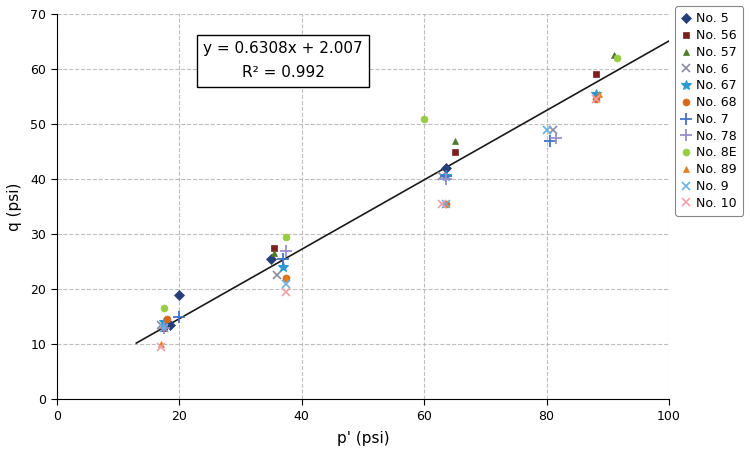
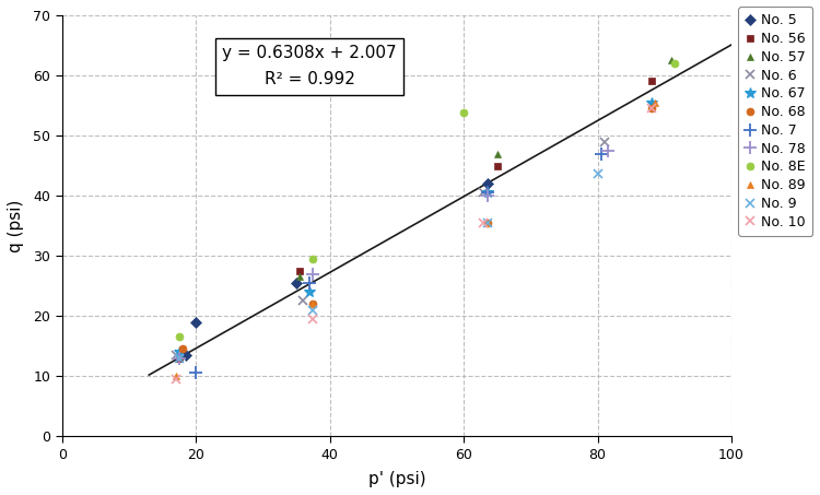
No. 7/20: 15.0 -> 10.6
No. 8E/60: 51.0 -> 53.8
No. 9/80: 49.0 -> 43.6
